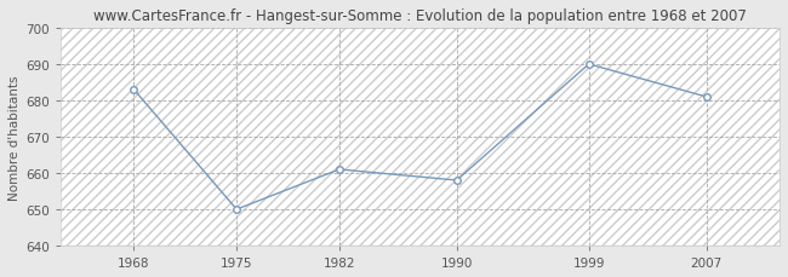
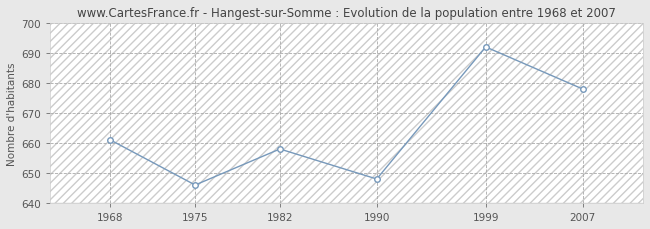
1968: 683 -> 661
1975: 650 -> 646
1982: 661 -> 658
1990: 658 -> 648
1999: 690 -> 692
2007: 681 -> 678
